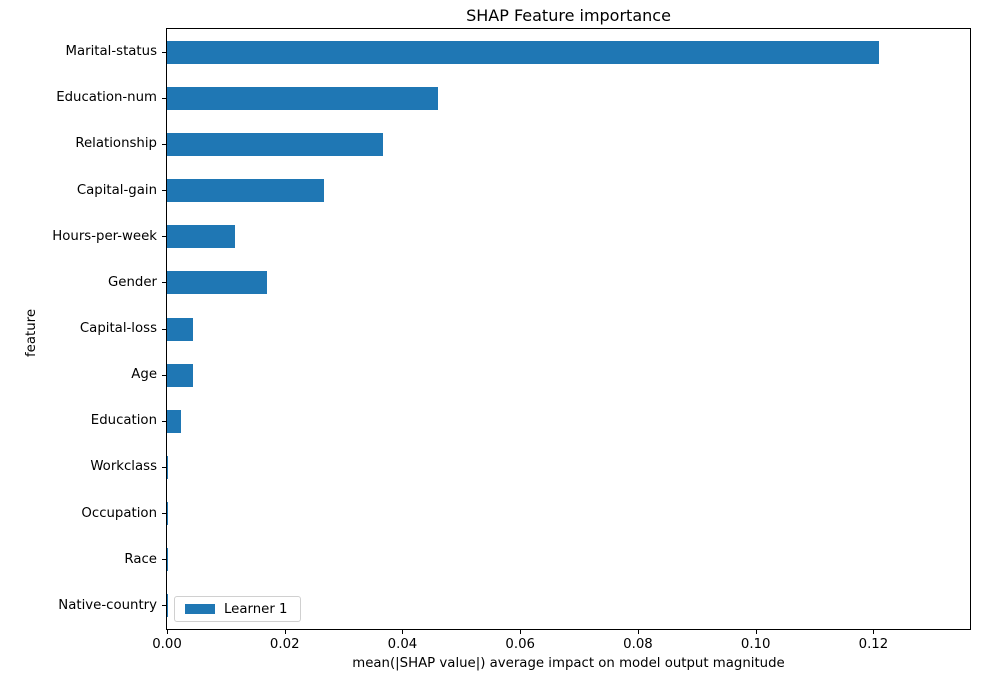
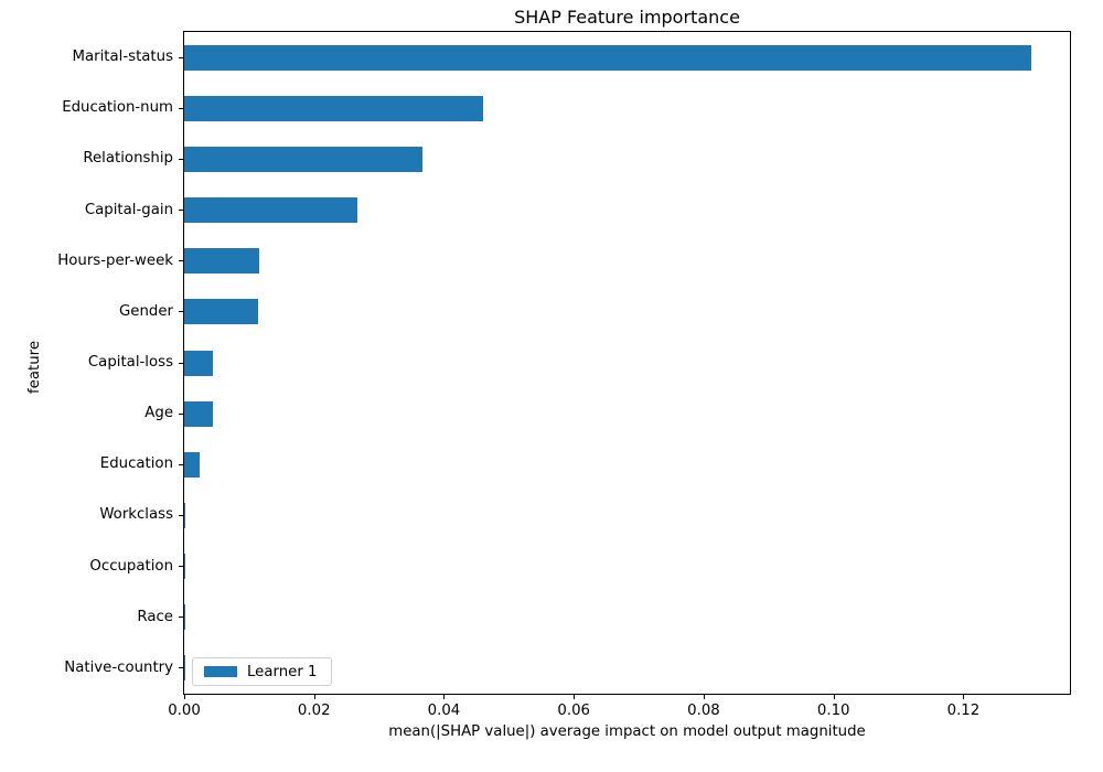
Marital-status: 0.121 -> 0.130
Gender: 0.017 -> 0.011
